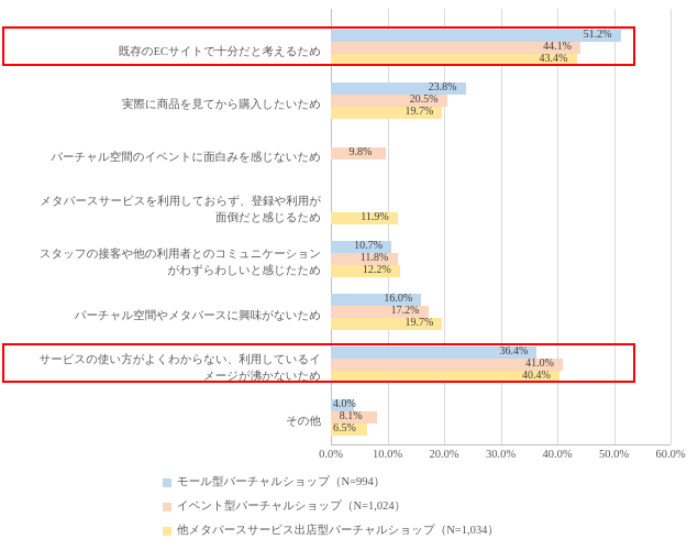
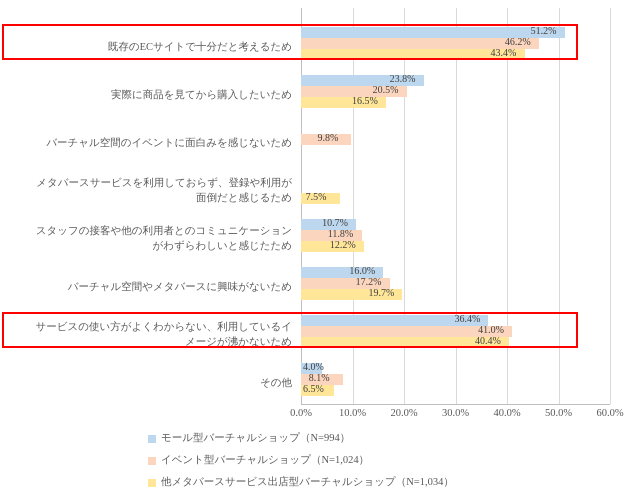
イベント型バーチャルショップ（N=1,024）/既存のECサイトで十分だと考えるため: 44.1% -> 46.2%
他メタバースサービス出店型バーチャルショップ（N=1,034）/実際に商品を見てから購入したいため: 19.7% -> 16.5%
他メタバースサービス出店型バーチャルショップ（N=1,034）/メタバースサービスを利用しておらず、登録や利用が 面倒だと感じるため: 11.9% -> 7.5%
